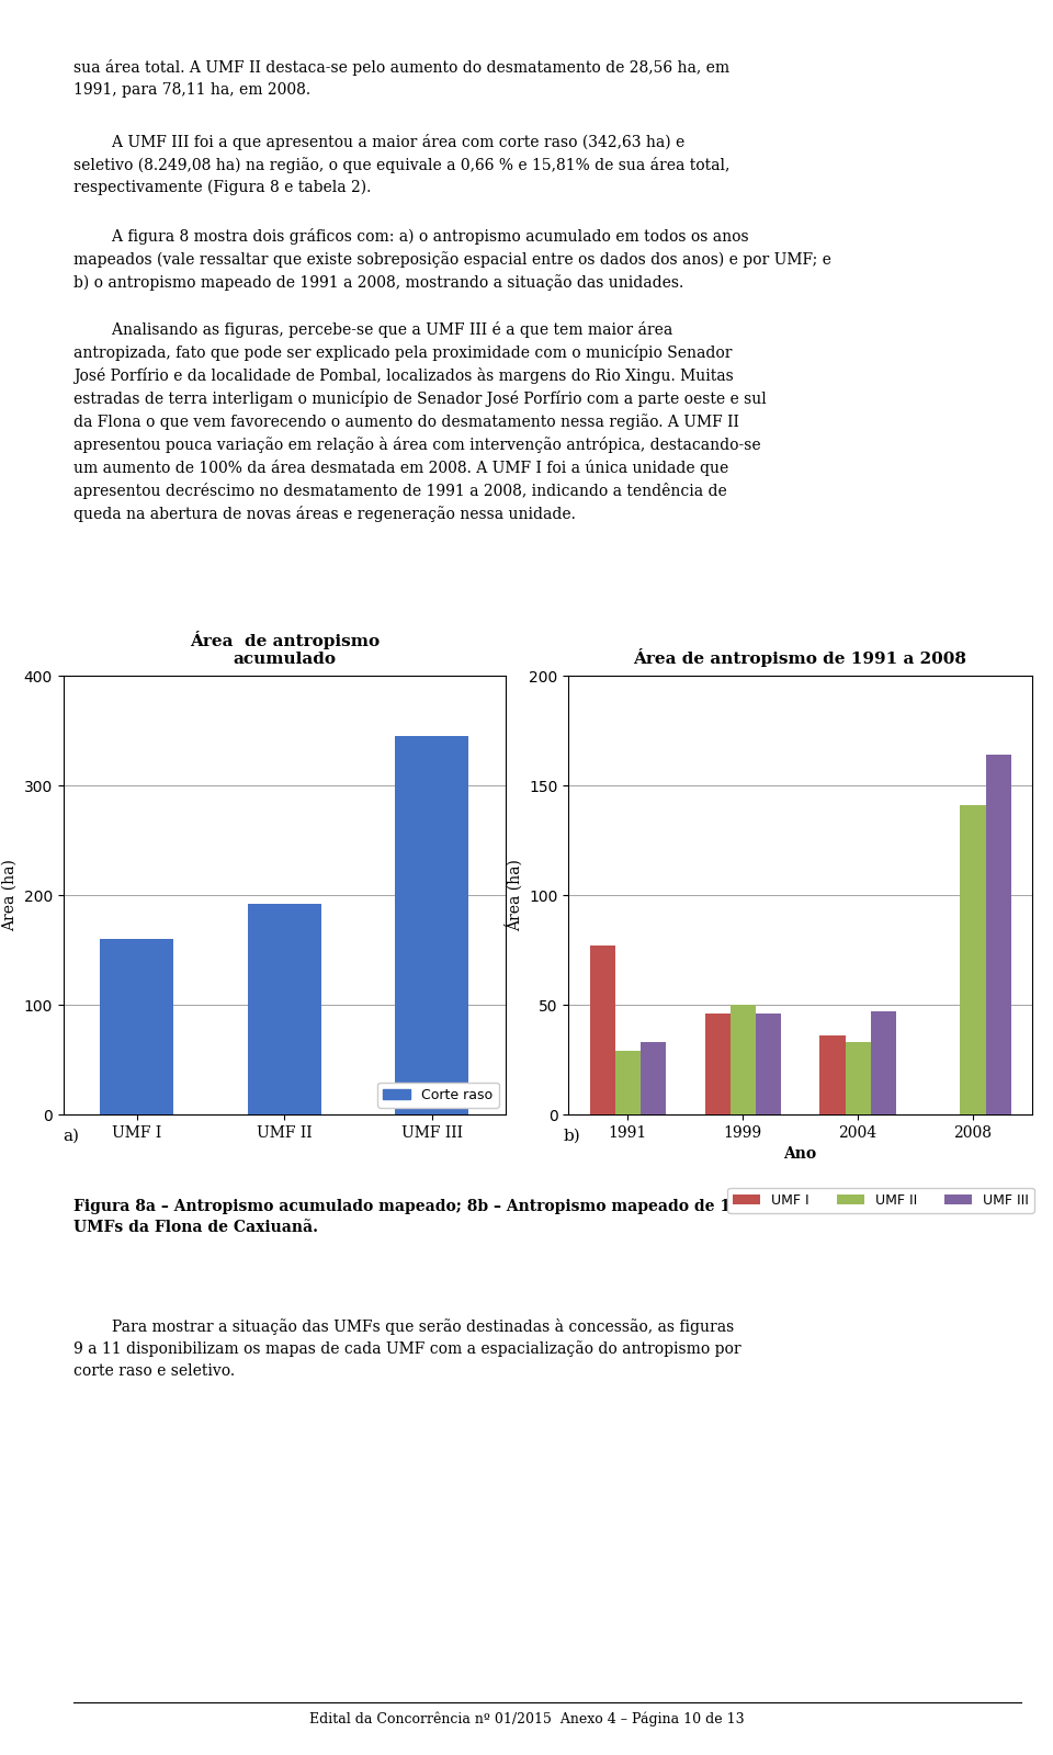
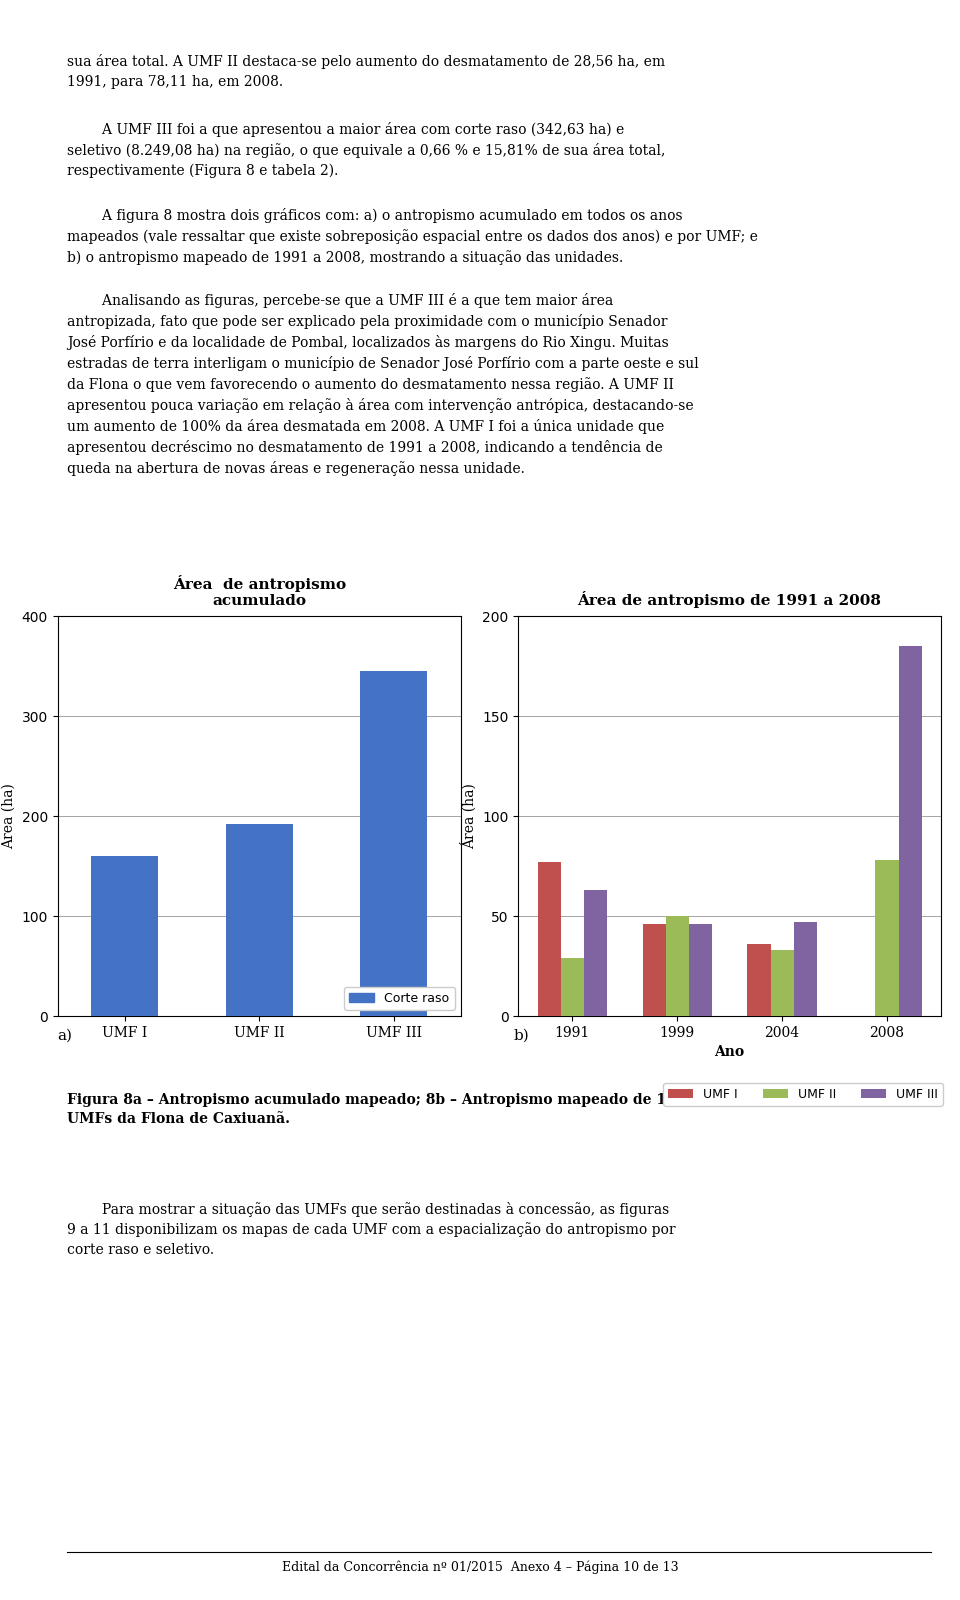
Área de antropismo de 1991 a 2008/UMF III/1991: 33 -> 63
Área de antropismo de 1991 a 2008/UMF II/2008: 141 -> 78
Área de antropismo de 1991 a 2008/UMF III/2008: 164 -> 185
